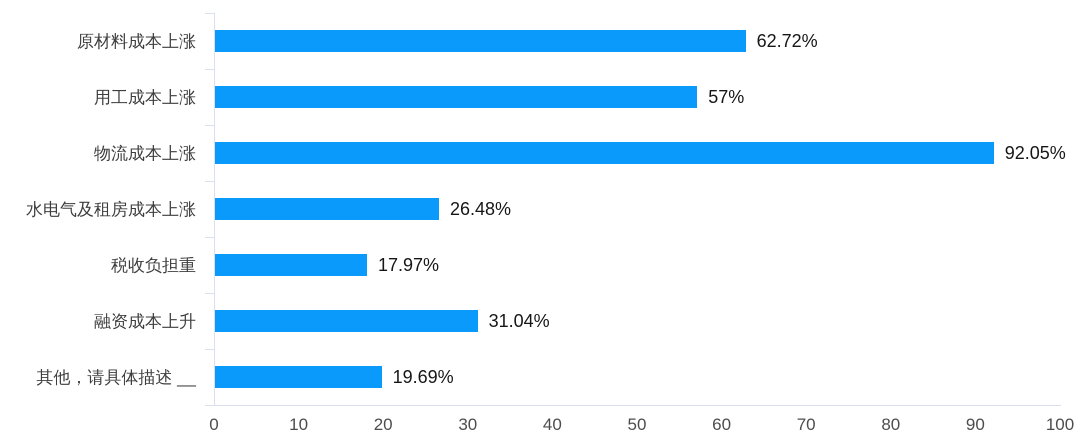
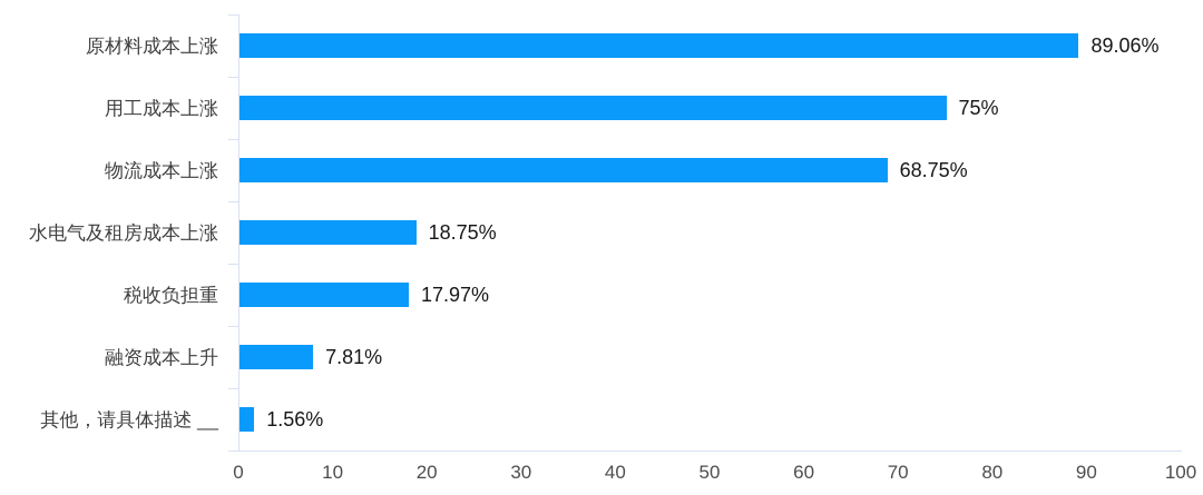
原材料成本上涨: 62.72% -> 89.06%
用工成本上涨: 57% -> 75%
物流成本上涨: 92.05% -> 68.75%
水电气及租房成本上涨: 26.48% -> 18.75%
融资成本上升: 31.04% -> 7.81%
其他，请具体描述 __: 19.69% -> 1.56%
